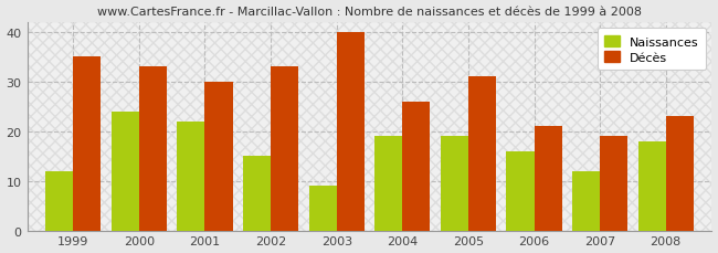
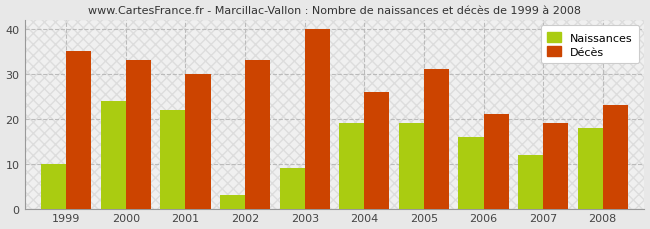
Naissances/1999: 12 -> 10
Naissances/2002: 15 -> 3
